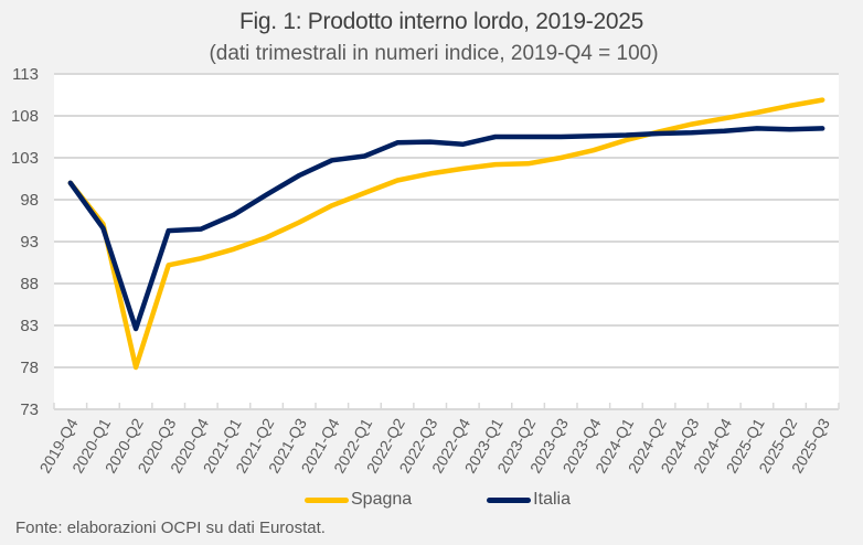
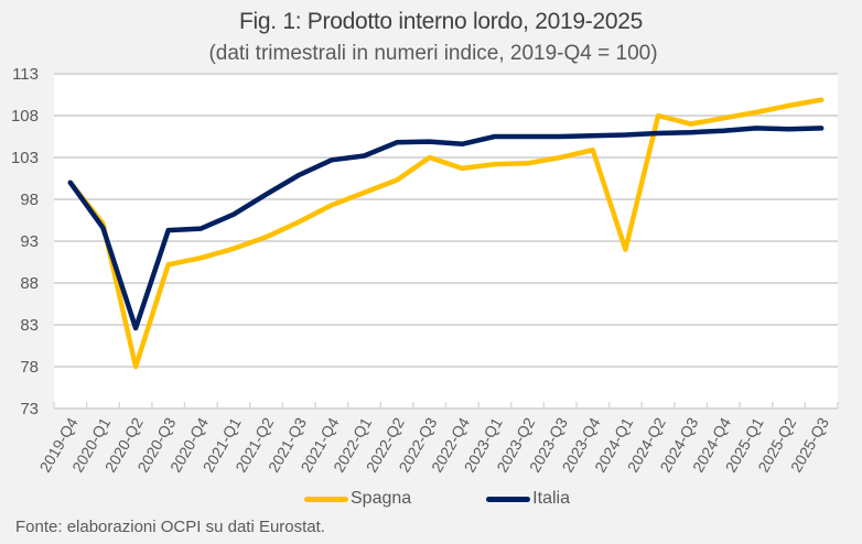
Spagna/2022-Q3: 101 -> 103
Spagna/2024-Q1: 105 -> 92
Spagna/2024-Q2: 106 -> 108
